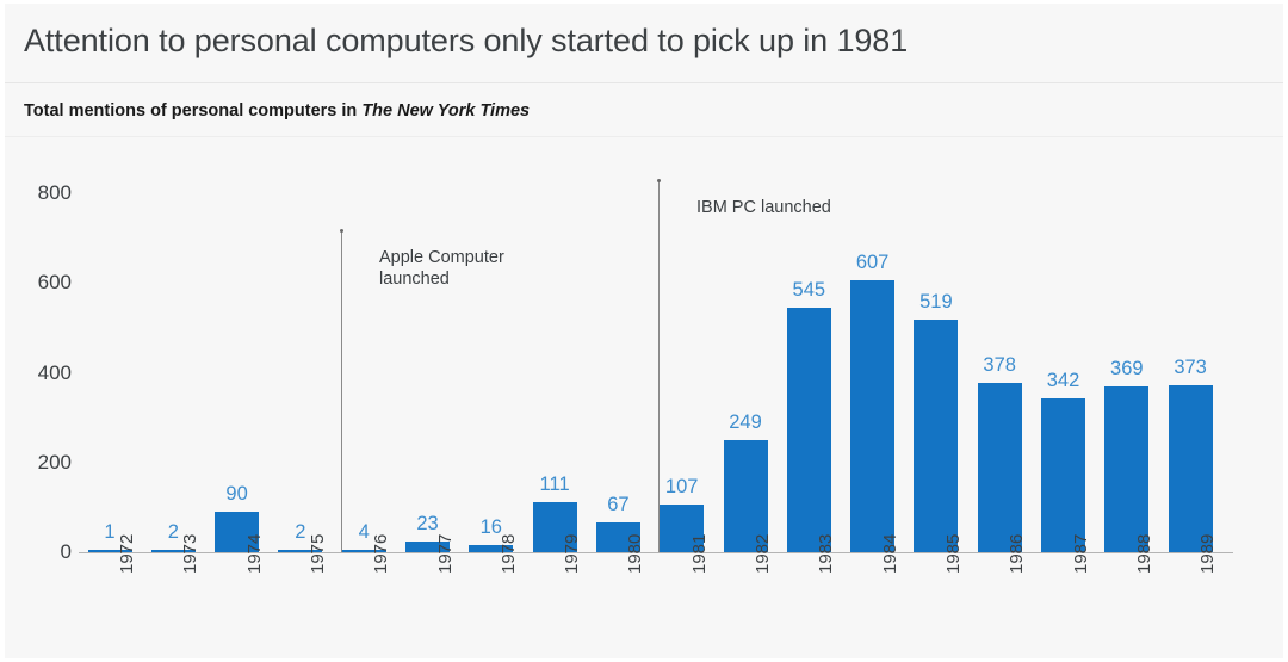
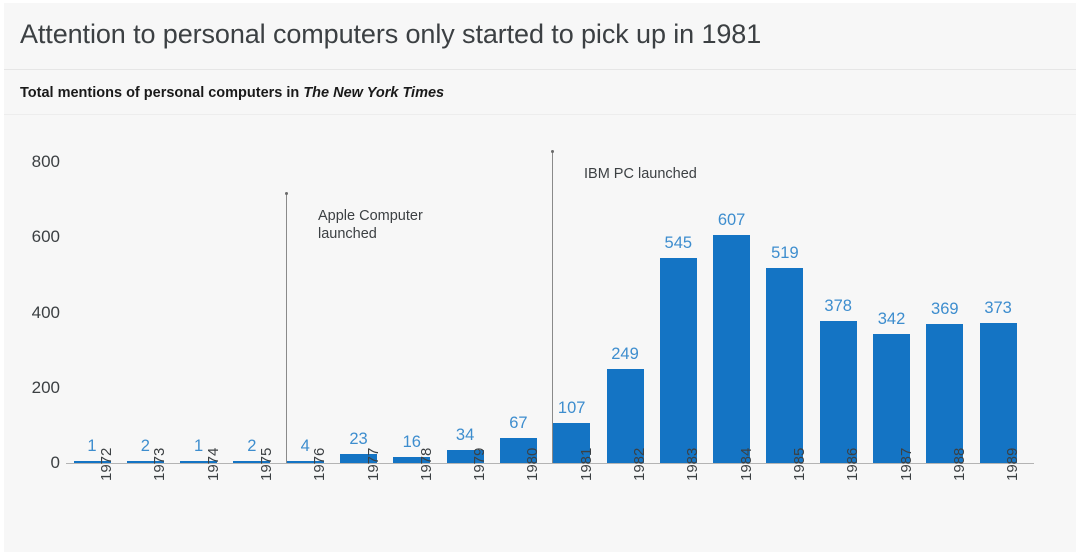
1974: 90 -> 1
1979: 111 -> 34
